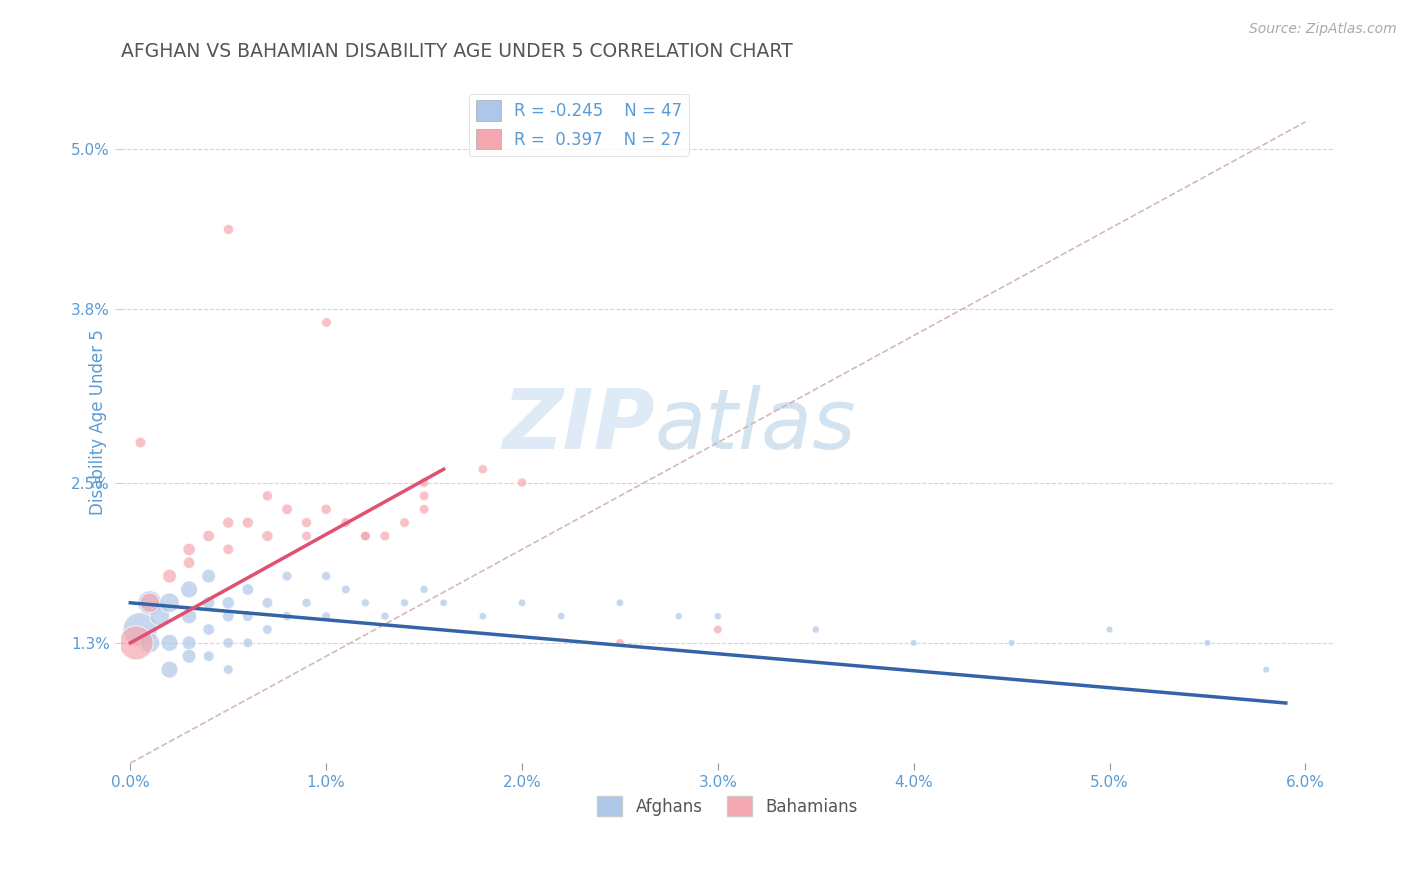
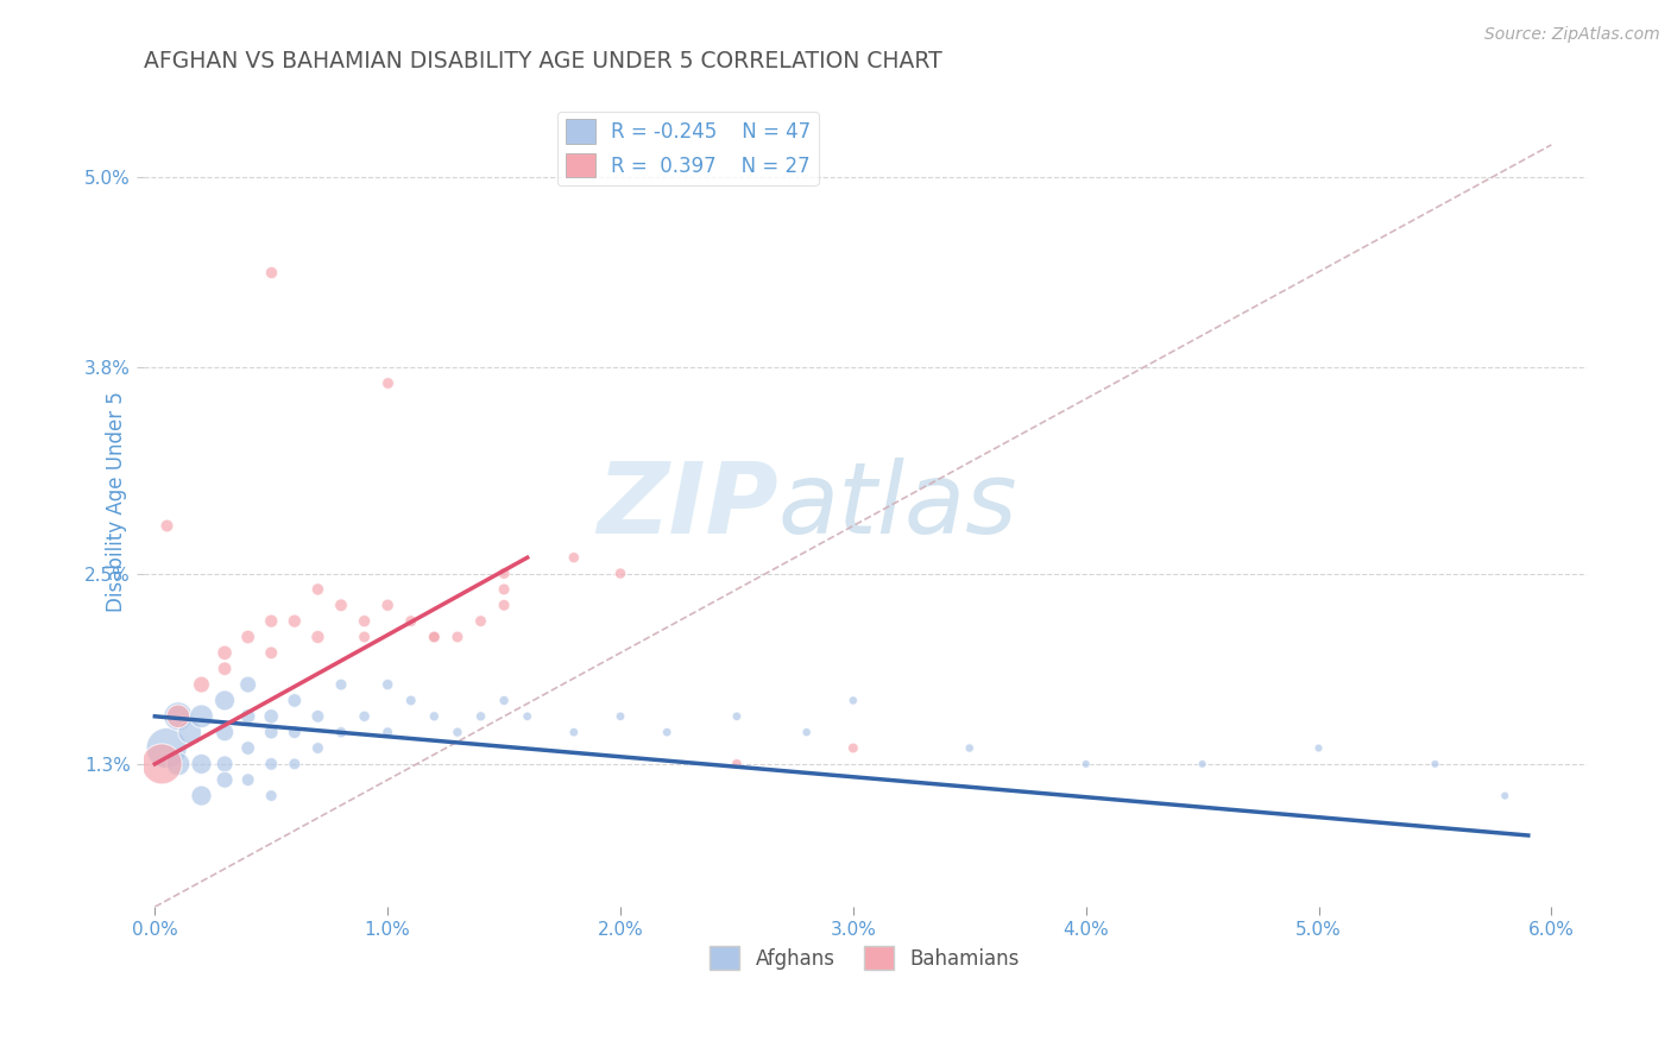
Afghans/3.0%: 1.5% -> 1.7%
